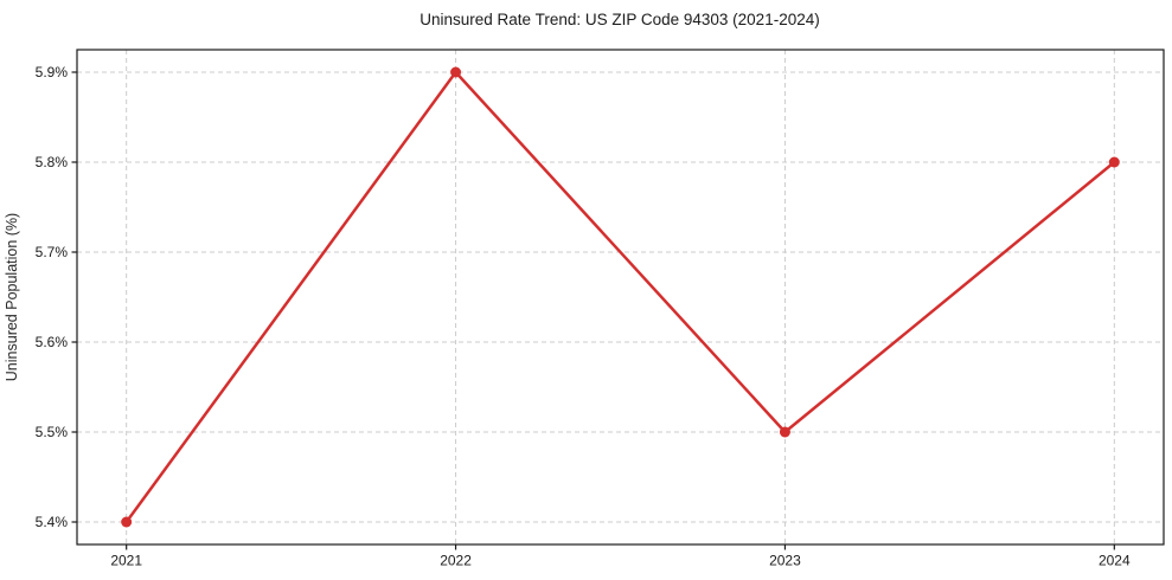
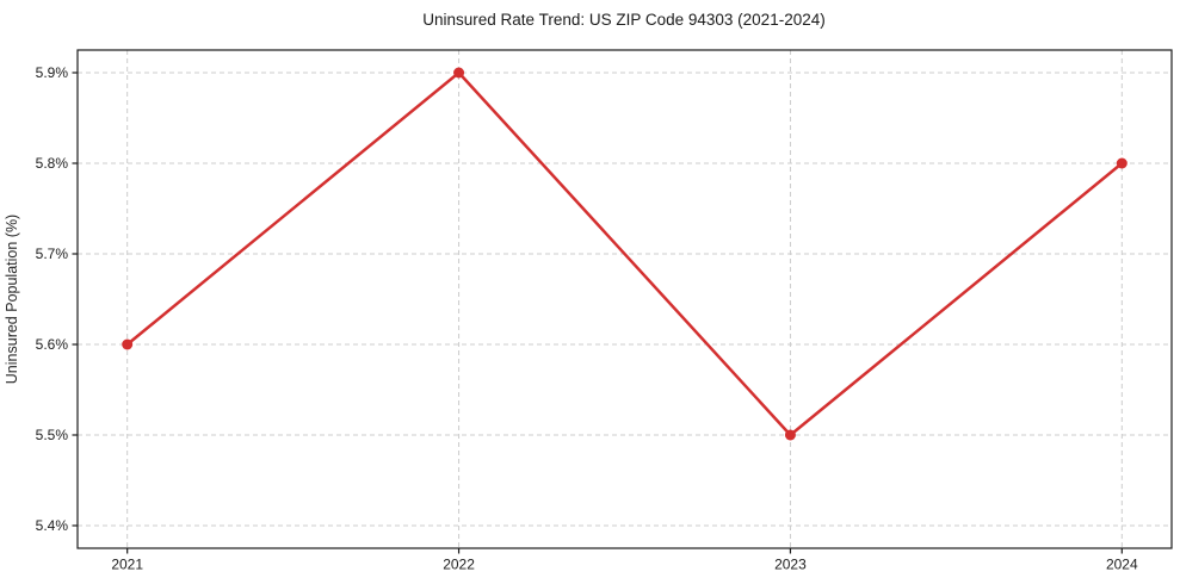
2021: 5.4% -> 5.6%
